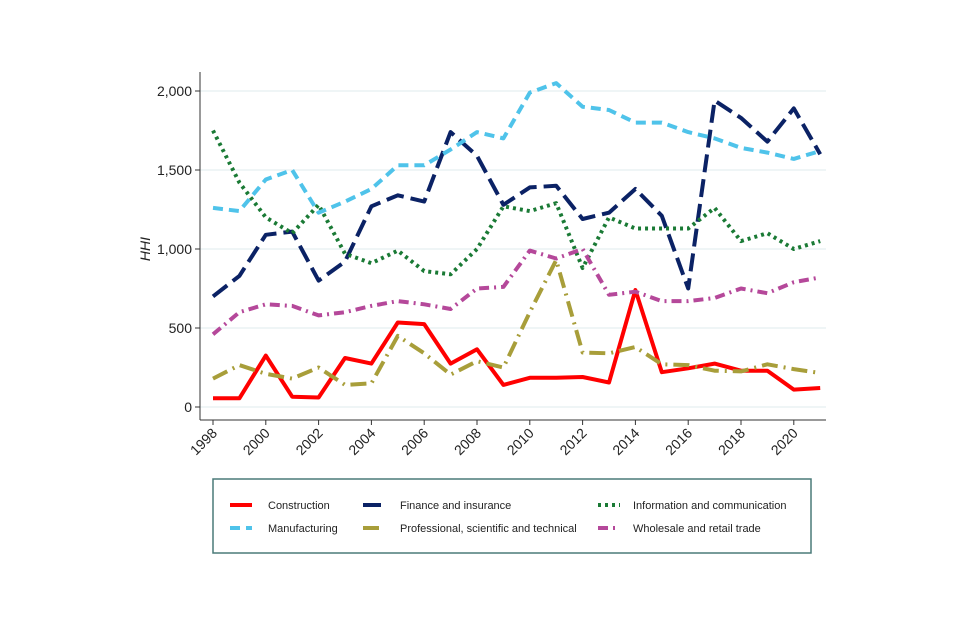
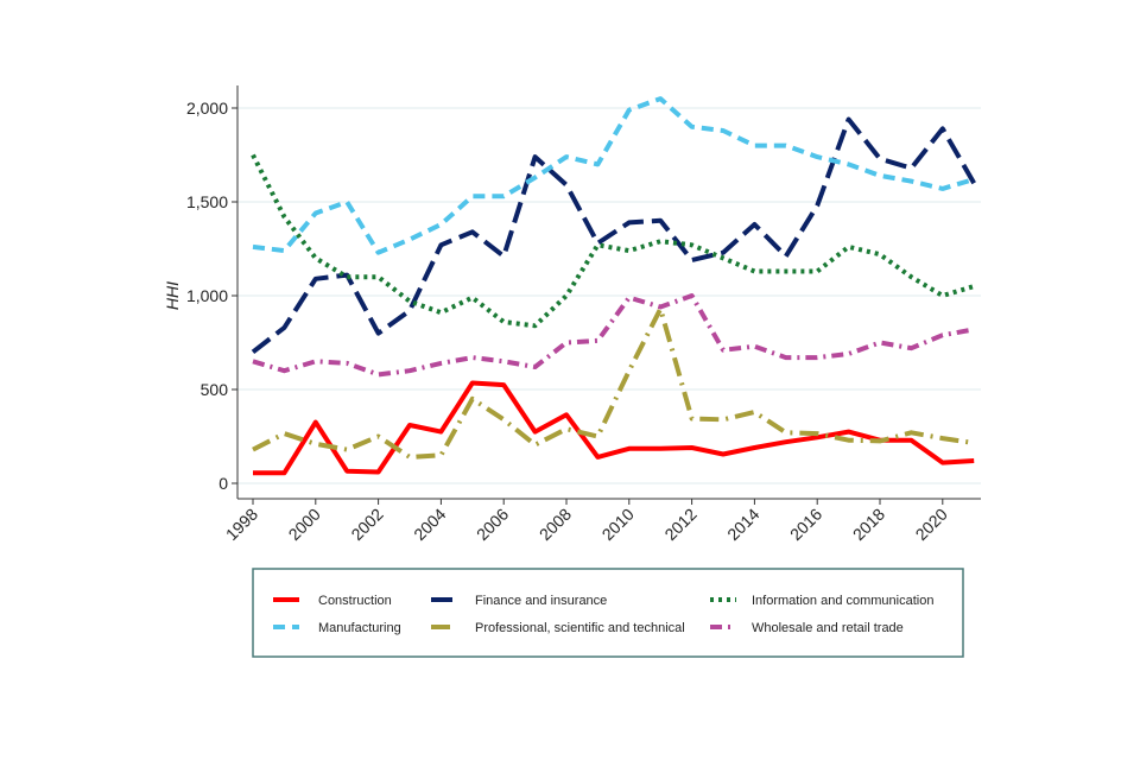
Wholesale and retail trade/1998: 460 -> 650
Information and communication/2002: 1280 -> 1100
Finance and insurance/2006: 1300 -> 1210
Information and communication/2012: 880 -> 1270
Construction/2014: 740 -> 190
Finance and insurance/2016: 750 -> 1480
Finance and insurance/2018: 1830 -> 1730
Information and communication/2018: 1050 -> 1220
